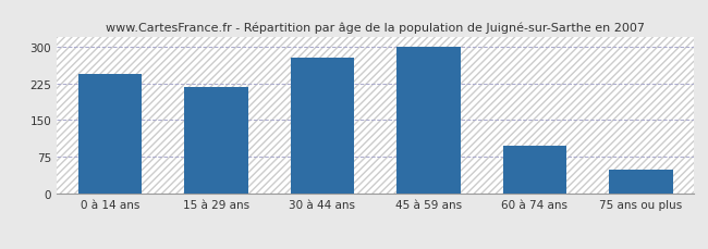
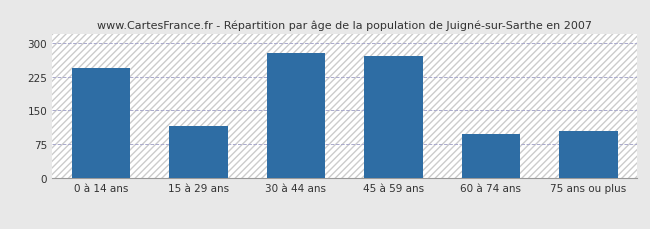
15 à 29 ans: 218 -> 115
45 à 59 ans: 298 -> 270
75 ans ou plus: 50 -> 105
